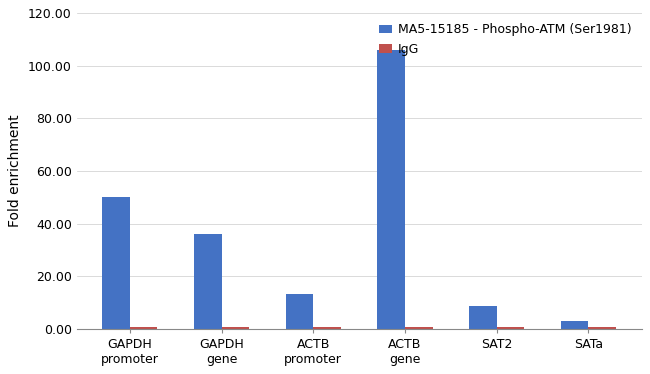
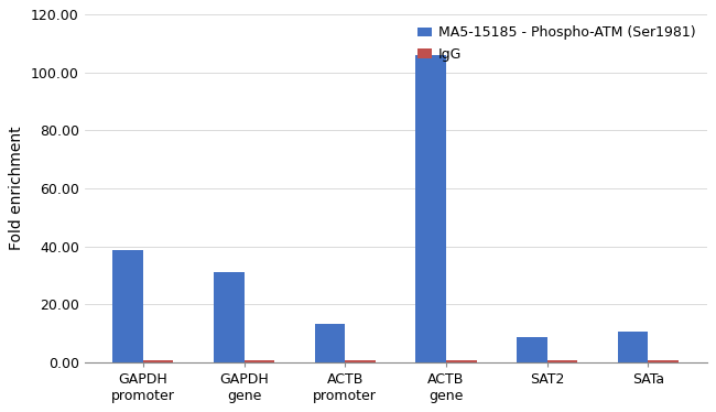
MA5-15185 - Phospho-ATM (Ser1981)/GAPDH promoter: 50.0 -> 38.5
MA5-15185 - Phospho-ATM (Ser1981)/GAPDH gene: 36.0 -> 31.0
MA5-15185 - Phospho-ATM (Ser1981)/SATa: 3.0 -> 10.5
